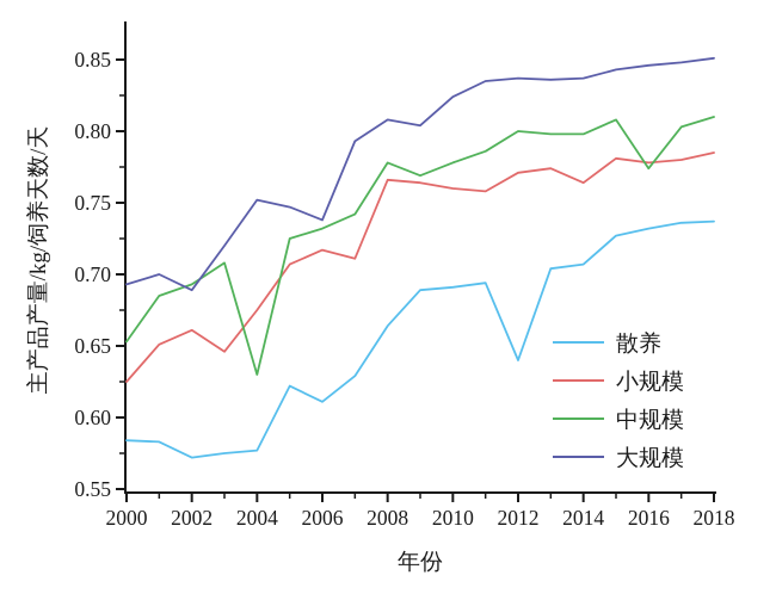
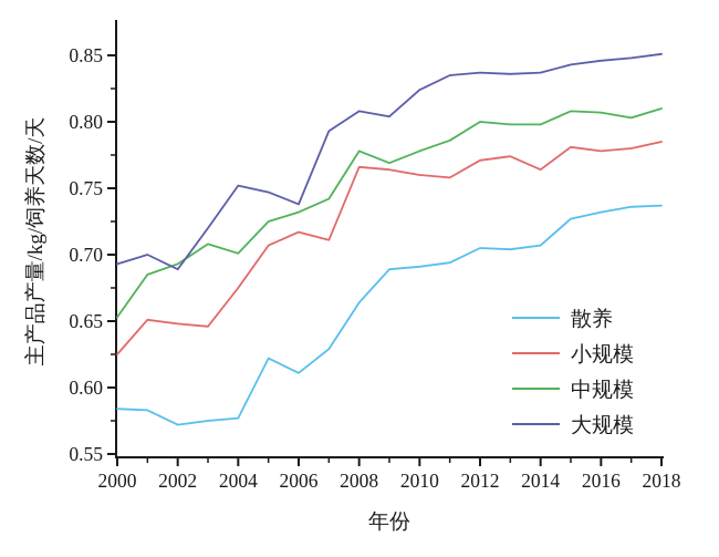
小规模/2002: 0.661 -> 0.648
中规模/2004: 0.630 -> 0.701
散养/2012: 0.640 -> 0.705
中规模/2016: 0.774 -> 0.807
